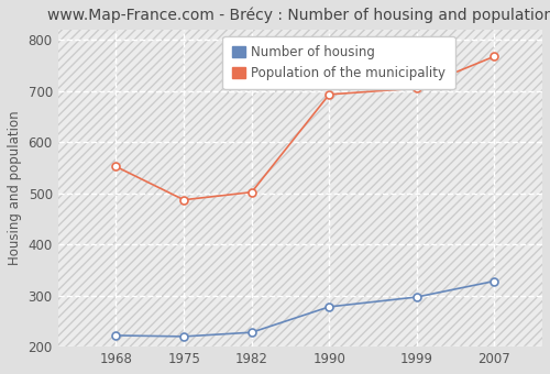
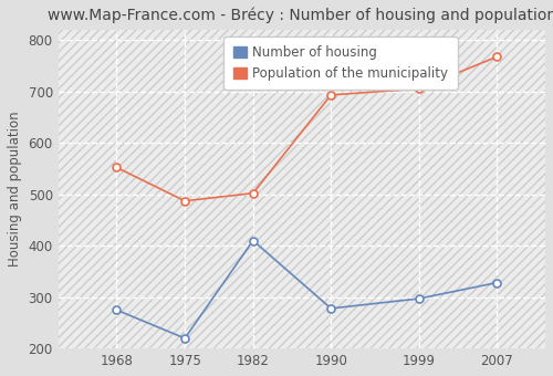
Number of housing/1968: 222 -> 275
Number of housing/1982: 228 -> 410
